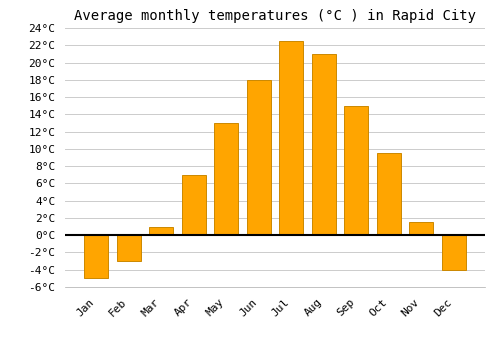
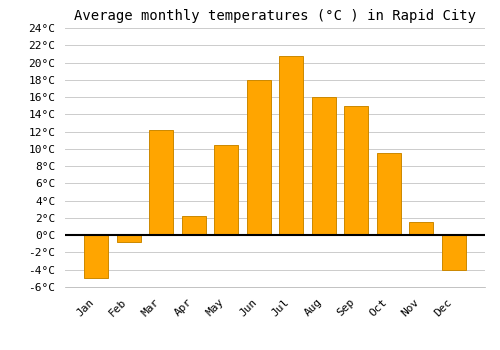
Feb: -3.0°C -> -0.8°C
Mar: 1.0°C -> 12.2°C
Apr: 7.0°C -> 2.2°C
May: 13.0°C -> 10.4°C
Jul: 22.5°C -> 20.8°C
Aug: 21.0°C -> 16.0°C
